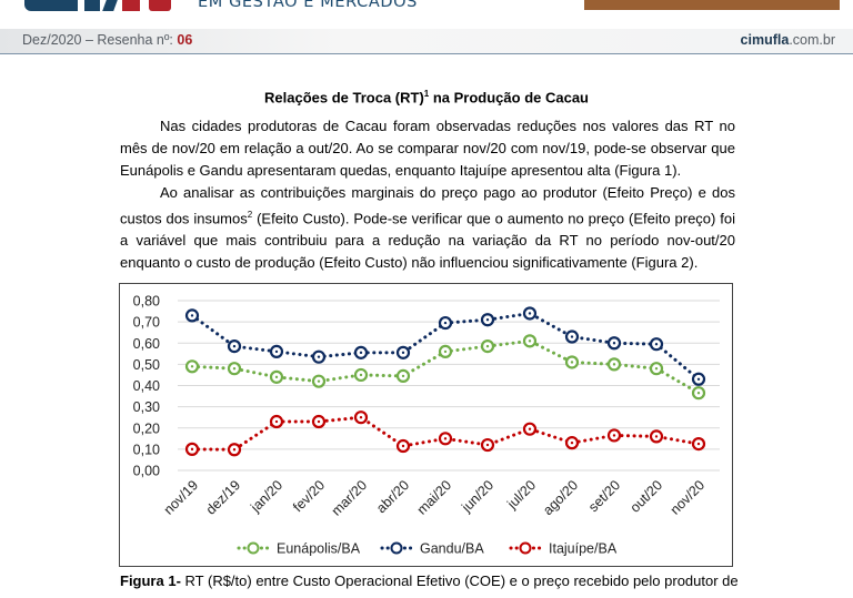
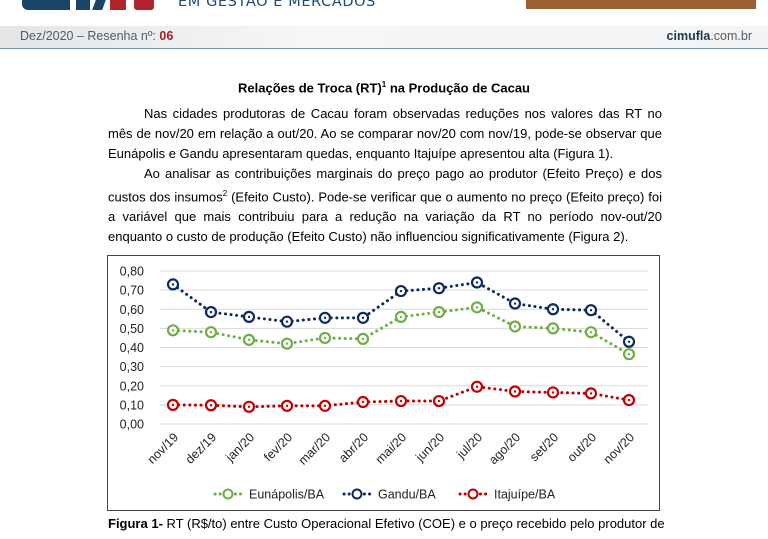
Itajuípe/BA/jan/20: 0,23 -> 0,09
Itajuípe/BA/fev/20: 0,23 -> 0,10
Itajuípe/BA/mar/20: 0,25 -> 0,10
Itajuípe/BA/mai/20: 0,15 -> 0,12
Itajuípe/BA/ago/20: 0,13 -> 0,17
